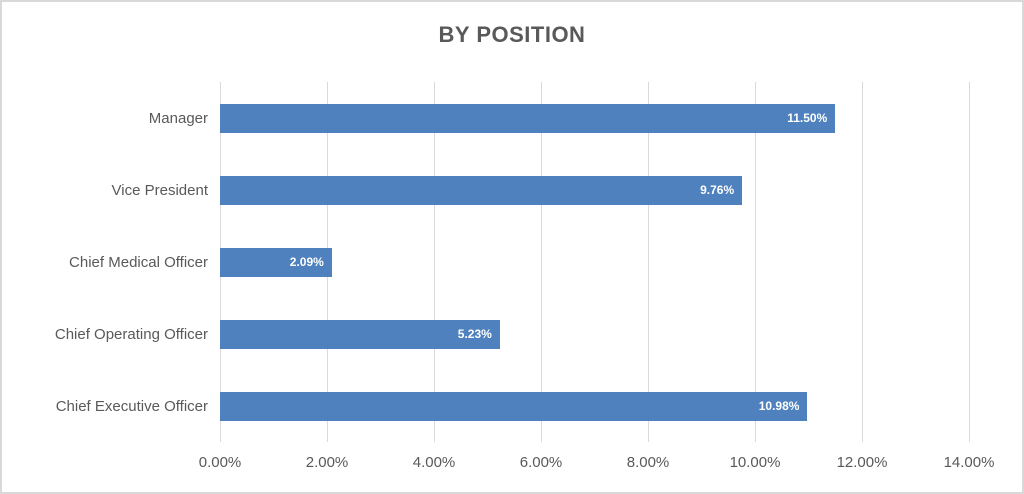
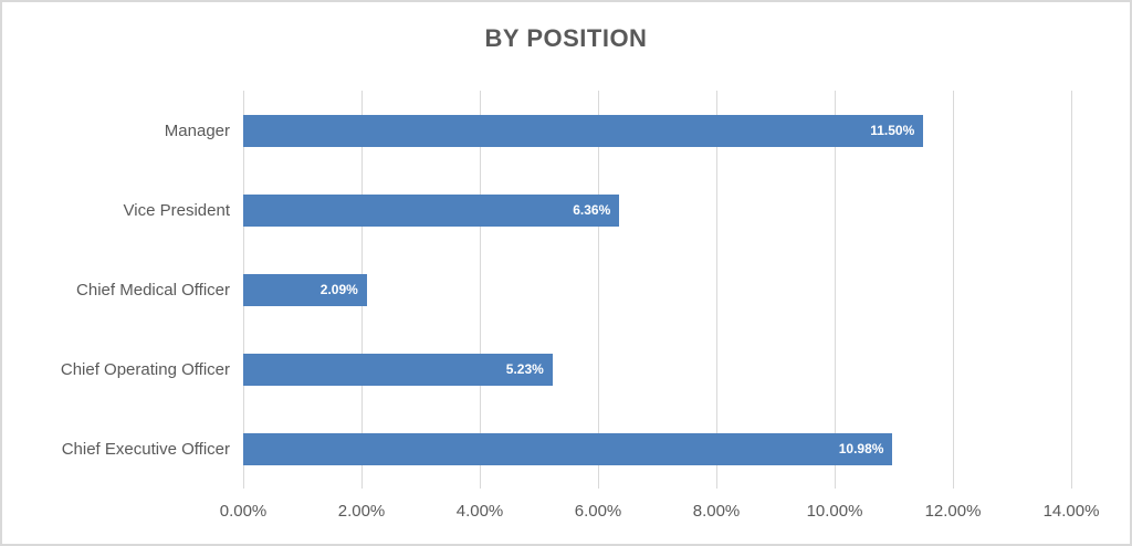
Vice President: 9.76% -> 6.36%
